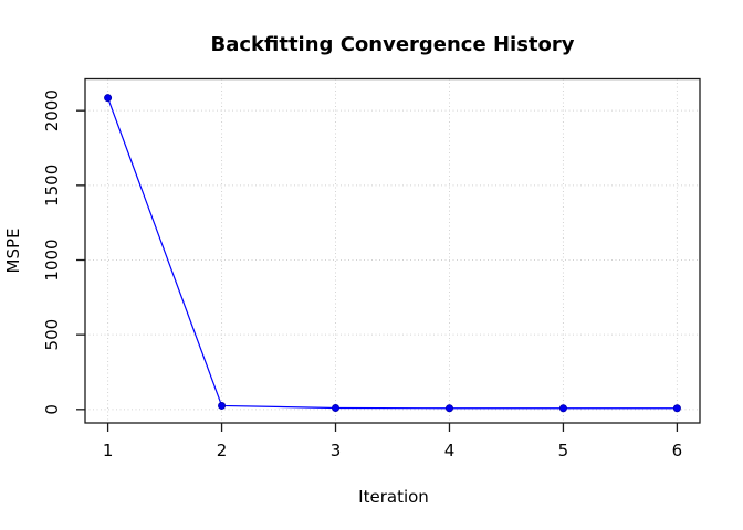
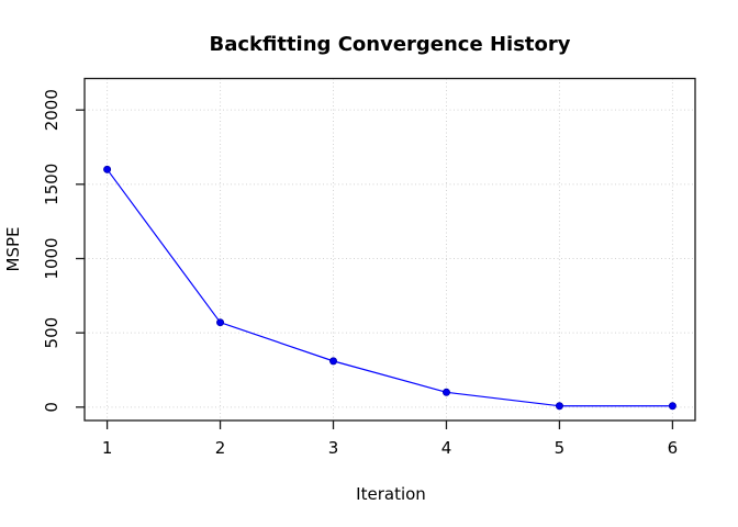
1: 2080 -> 1600
2: 20 -> 570
3: 10 -> 310
4: 10 -> 100
